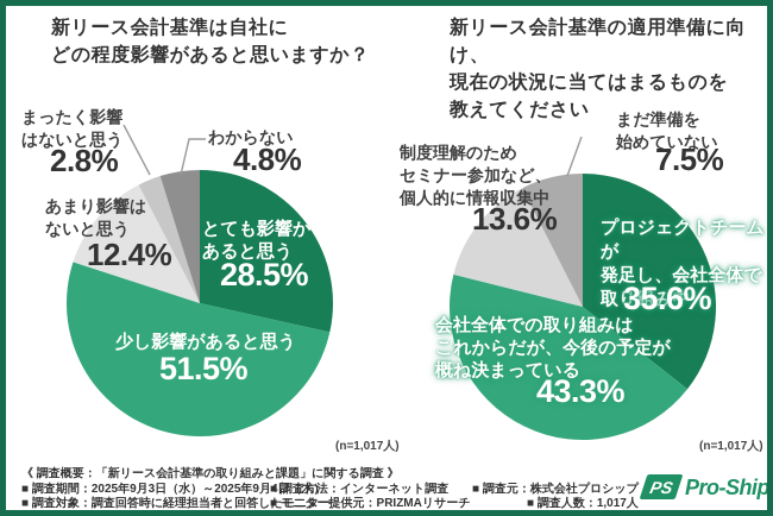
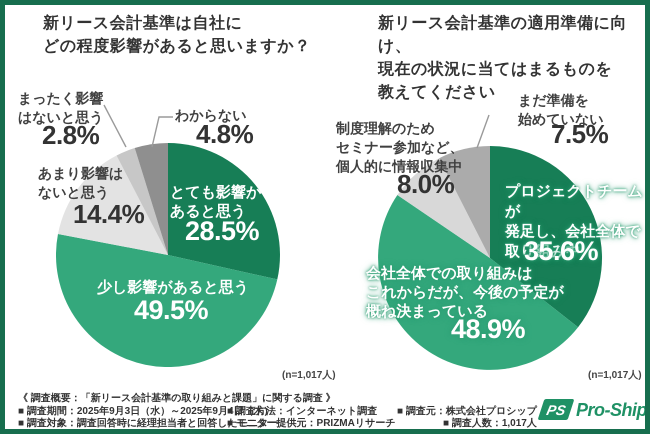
新リース会計基準は自社に どの程度影響があると思いますか？/少し影響があると思う: 51.5% -> 49.5%
新リース会計基準は自社に どの程度影響があると思いますか？/あまり影響は ないと思う: 12.4% -> 14.4%
新リース会計基準の適用準備に向け、 現在の状況に当てはまるものを 教えてください/会社全体での取り組みは これからだが、今後の予定が 概ね決まっている: 43.3% -> 48.9%
新リース会計基準の適用準備に向け、 現在の状況に当てはまるものを 教えてください/制度理解のため セミナー参加など、 個人的に情報収集中: 13.6% -> 8.0%
